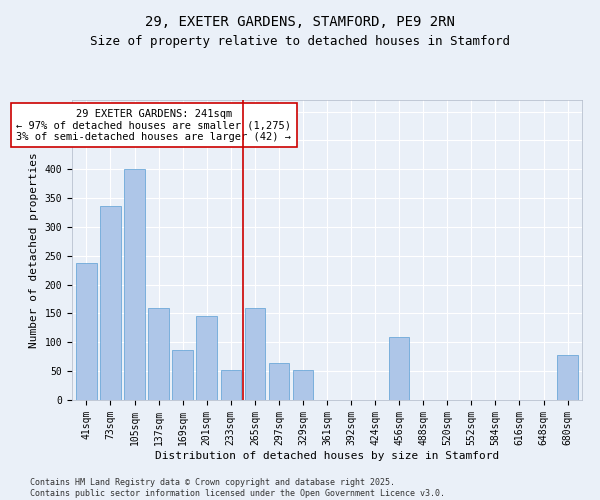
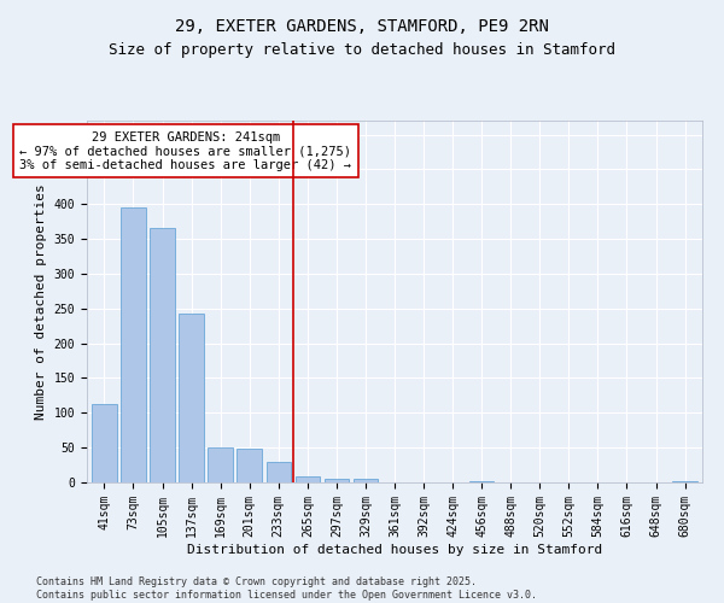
41sqm: 238 -> 113
73sqm: 336 -> 395
105sqm: 400 -> 365
137sqm: 160 -> 243
169sqm: 86 -> 50
201sqm: 146 -> 48
233sqm: 52 -> 30
265sqm: 160 -> 8
297sqm: 64 -> 5
329sqm: 52 -> 5
456sqm: 110 -> 2
680sqm: 78 -> 2
